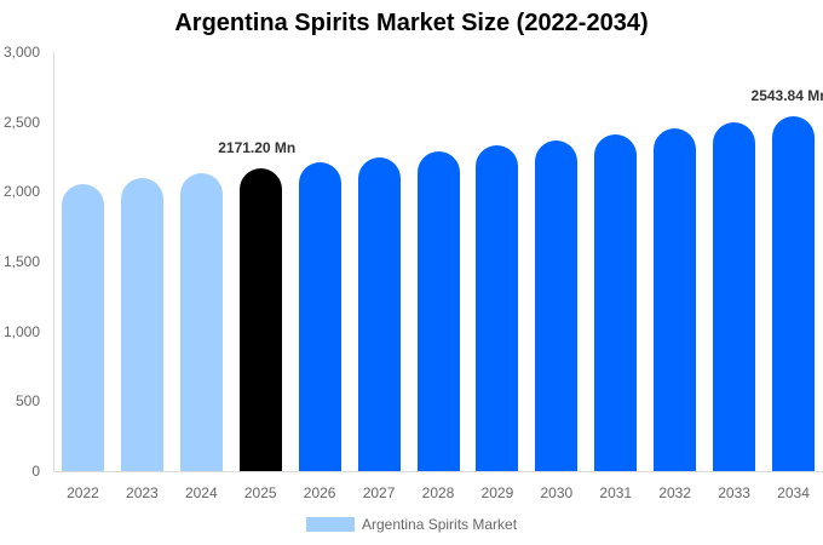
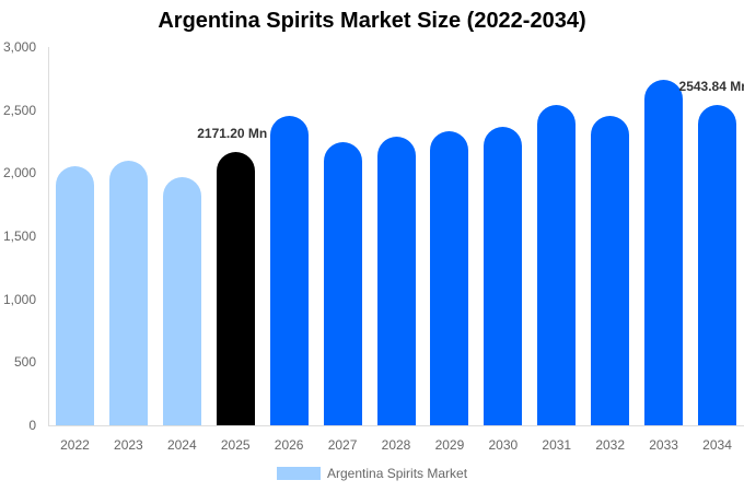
2024: 2130 -> 1970
2026: 2210 -> 2450
2031: 2410 -> 2540
2033: 2500 -> 2740
